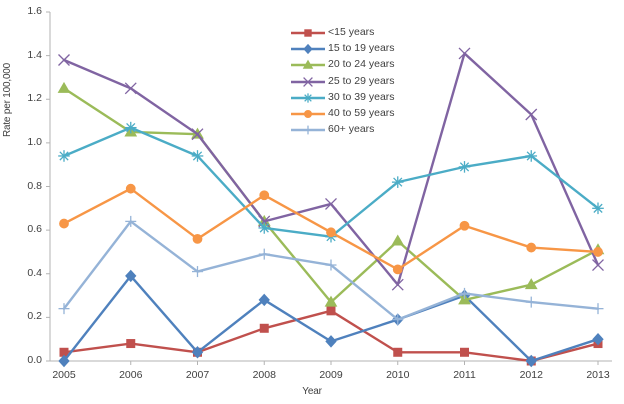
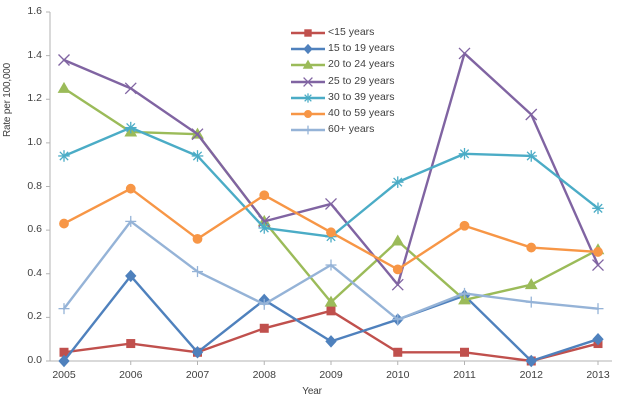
60+ years/2008: 0.49 -> 0.26
30 to 39 years/2011: 0.89 -> 0.95
